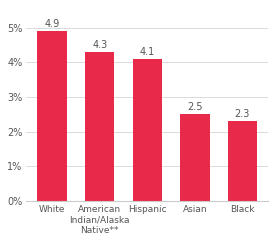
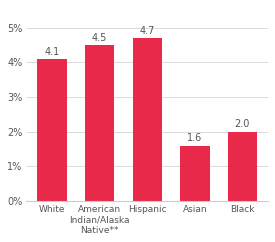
White: 4.9 -> 4.1
American Indian/Alaska Native**: 4.3 -> 4.5
Hispanic: 4.1 -> 4.7
Asian: 2.5 -> 1.6
Black: 2.3 -> 2.0
